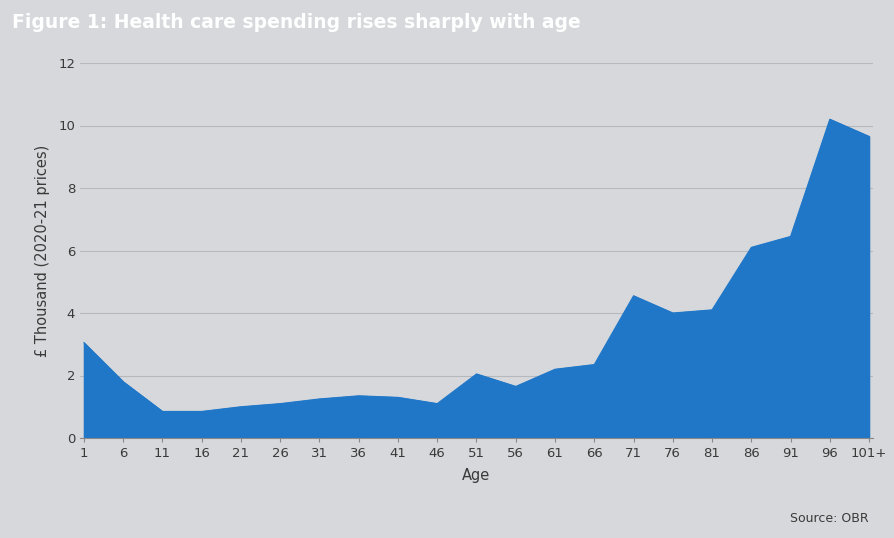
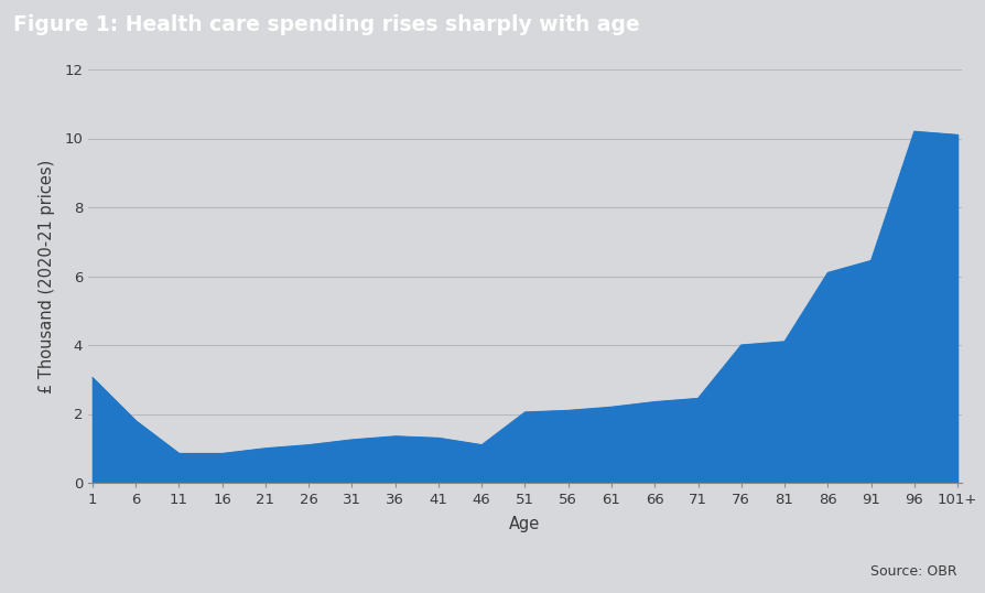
56: 1.65 -> 2.10
71: 4.55 -> 2.45
101+: 9.65 -> 10.10
